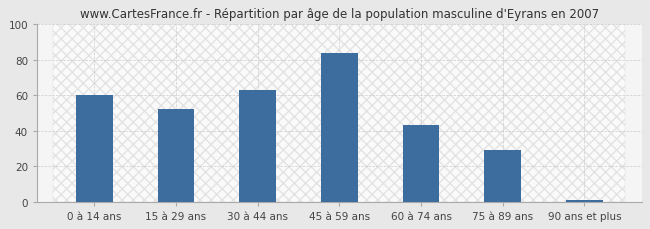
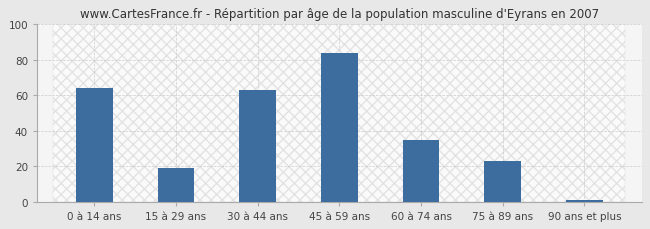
0 à 14 ans: 60 -> 64
15 à 29 ans: 52 -> 19
60 à 74 ans: 43 -> 35
75 à 89 ans: 29 -> 23
